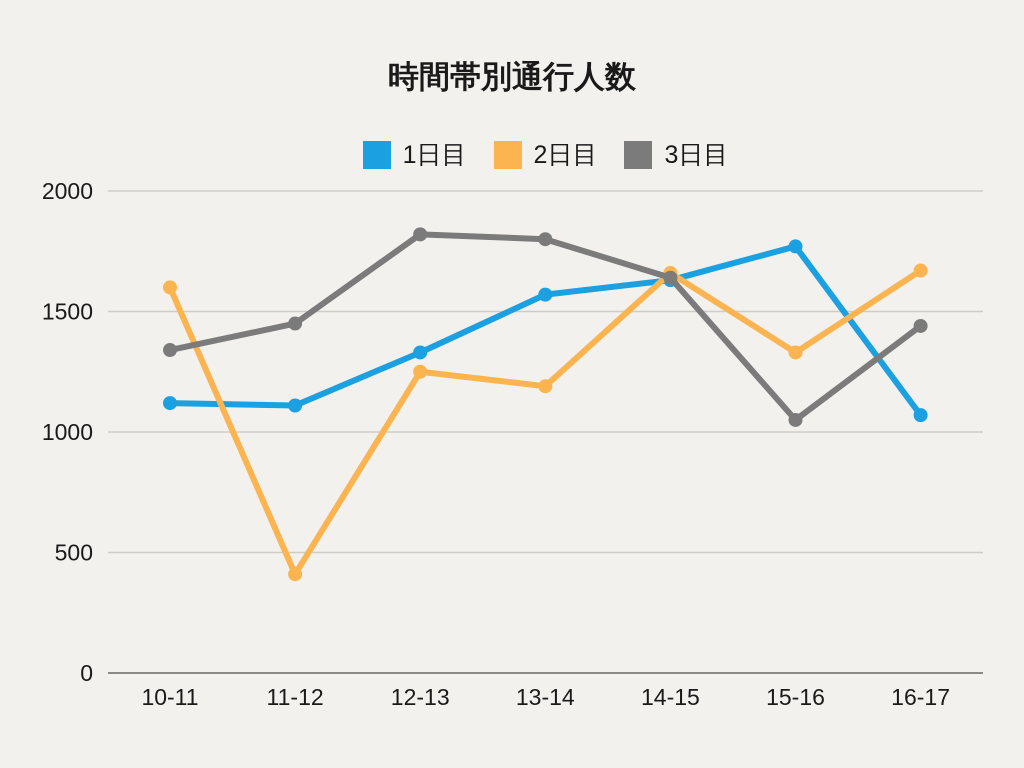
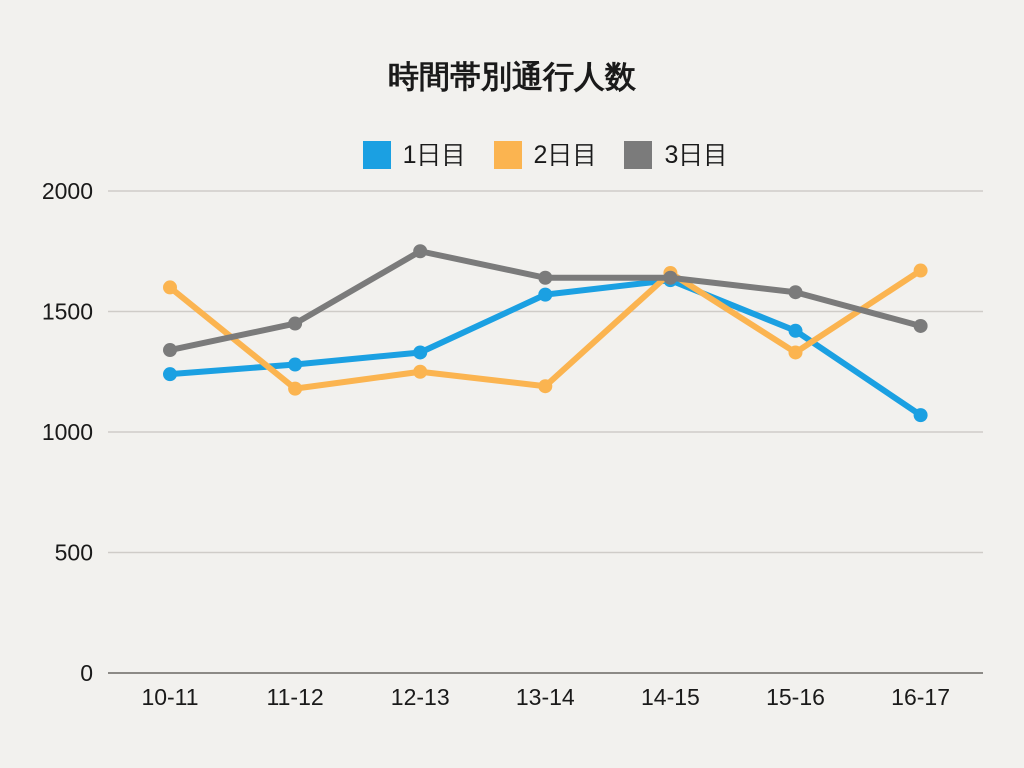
1日目/10-11: 1120 -> 1240
1日目/11-12: 1110 -> 1280
2日目/11-12: 410 -> 1180
3日目/12-13: 1820 -> 1750
3日目/13-14: 1800 -> 1640
1日目/15-16: 1770 -> 1420
3日目/15-16: 1050 -> 1580
